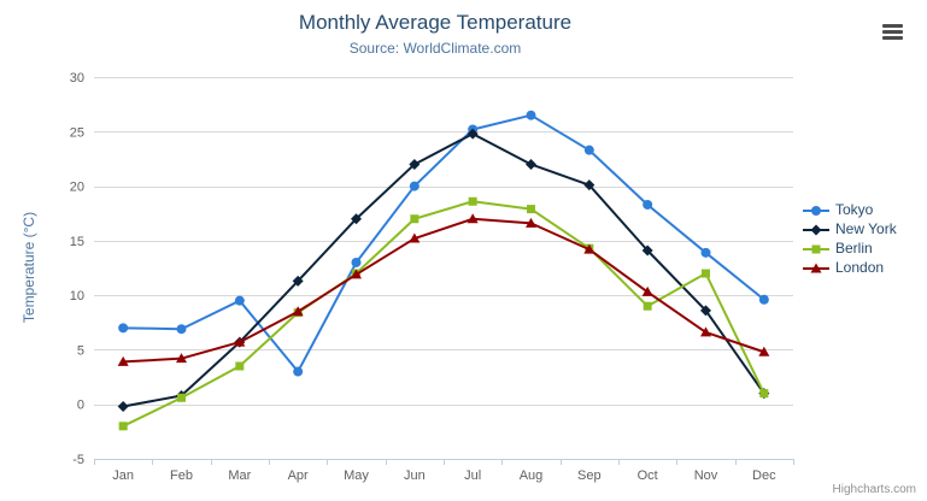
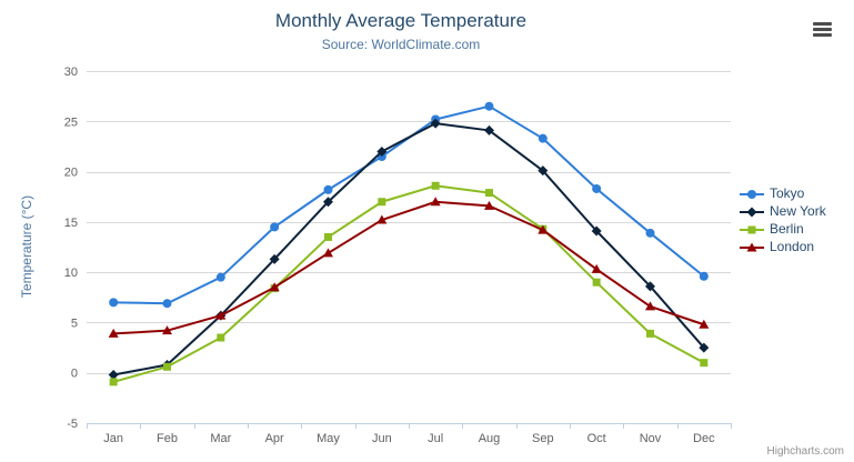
Berlin/Jan: -2 -> -1
Tokyo/Apr: 3 -> 14
Tokyo/May: 13 -> 18
Berlin/May: 12 -> 14
Tokyo/Jun: 20 -> 22
New York/Aug: 22 -> 24
Berlin/Nov: 12 -> 4
New York/Dec: 1 -> 2
